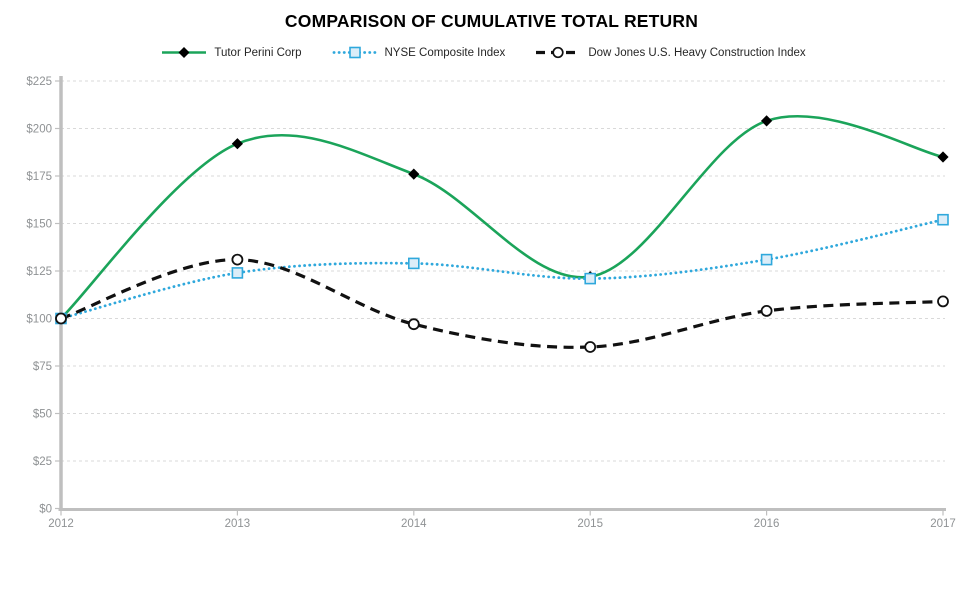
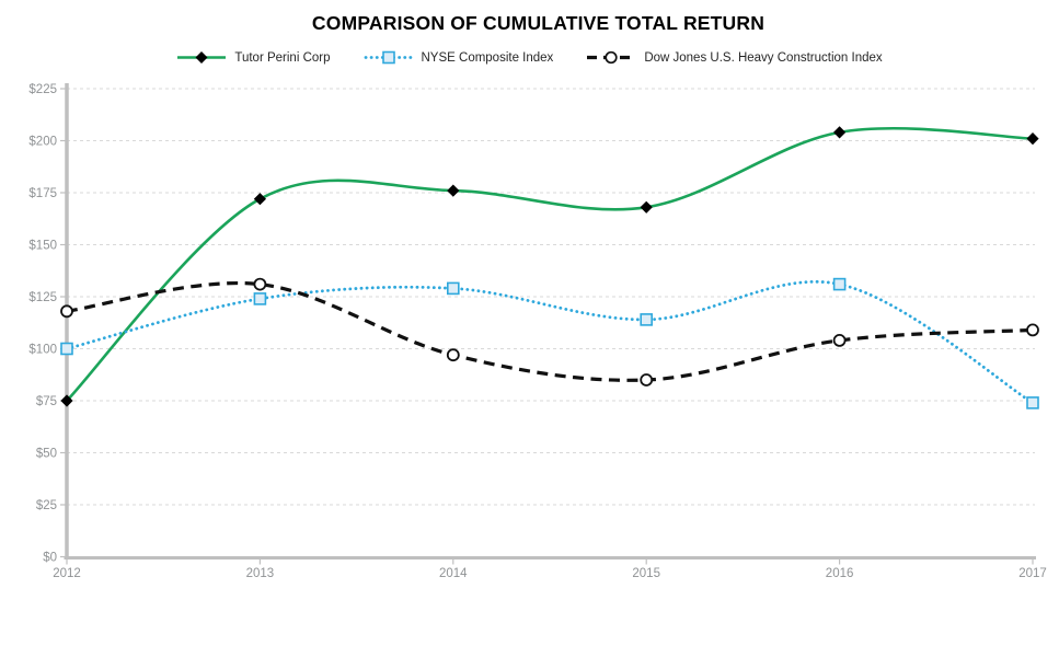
Tutor Perini Corp/2012: $100 -> $75
Dow Jones U.S. Heavy Construction Index/2012: $100 -> $118
Tutor Perini Corp/2013: $192 -> $172
Tutor Perini Corp/2015: $122 -> $168
NYSE Composite Index/2015: $121 -> $114
Tutor Perini Corp/2017: $185 -> $201
NYSE Composite Index/2017: $152 -> $74
